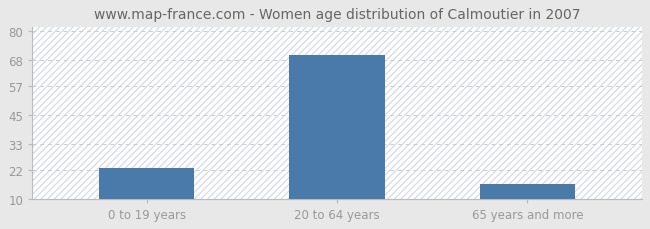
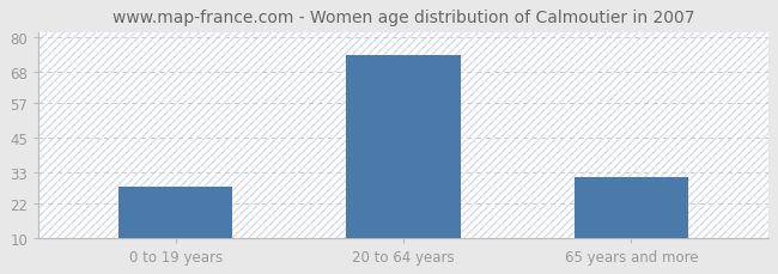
0 to 19 years: 23 -> 28
20 to 64 years: 70 -> 74
65 years and more: 16 -> 31
